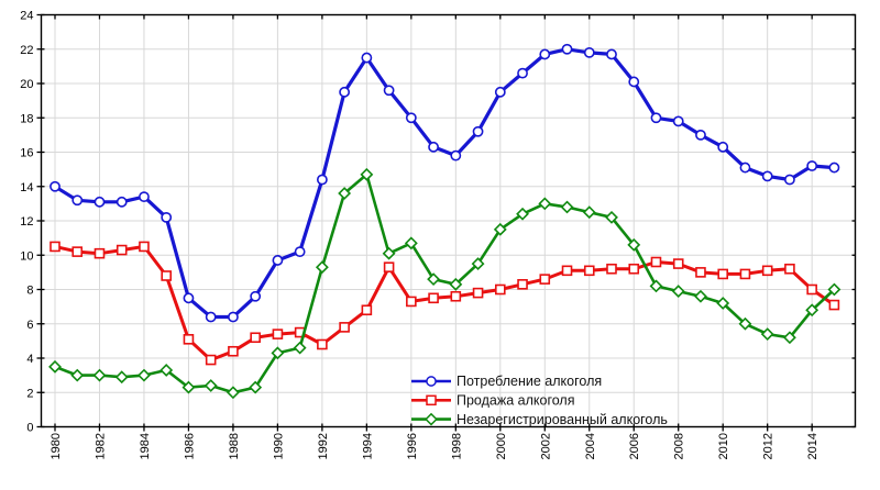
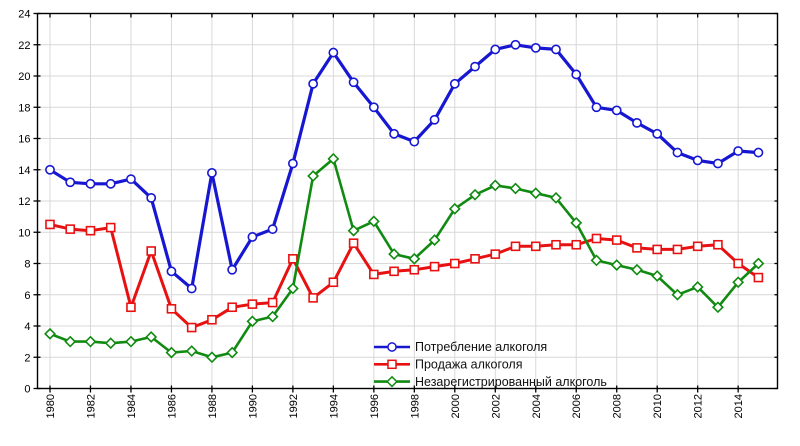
Продажа алкоголя/1984: 10.5 -> 5.2
Потребление алкоголя/1988: 6.4 -> 13.8
Продажа алкоголя/1992: 4.8 -> 8.3
Незарегистрированный алкоголь/1992: 9.3 -> 6.4
Незарегистрированный алкоголь/2012: 5.4 -> 6.5
